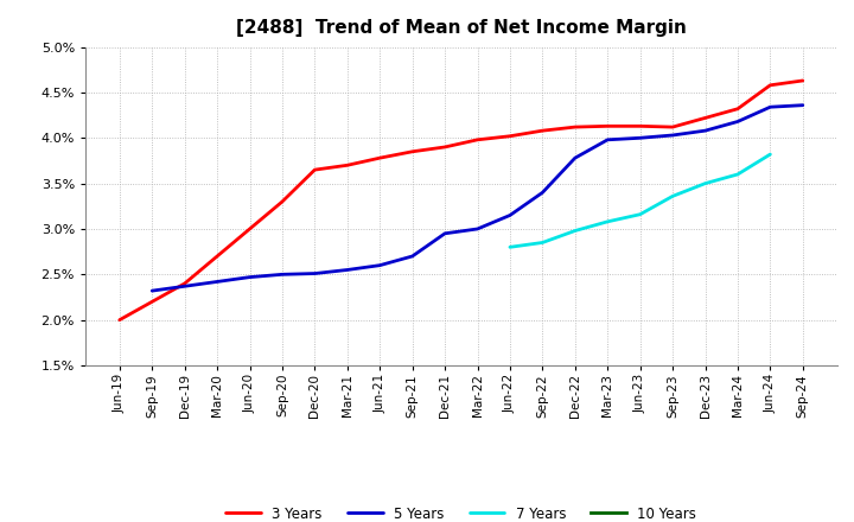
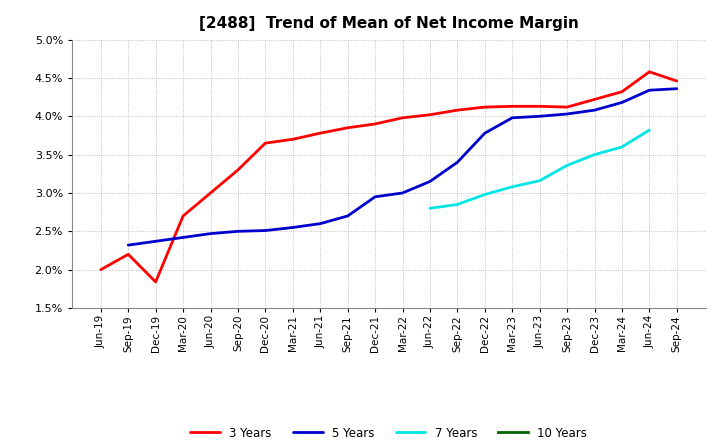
3 Years/Dec-19: 2.40% -> 1.84%
3 Years/Sep-24: 4.63% -> 4.46%
